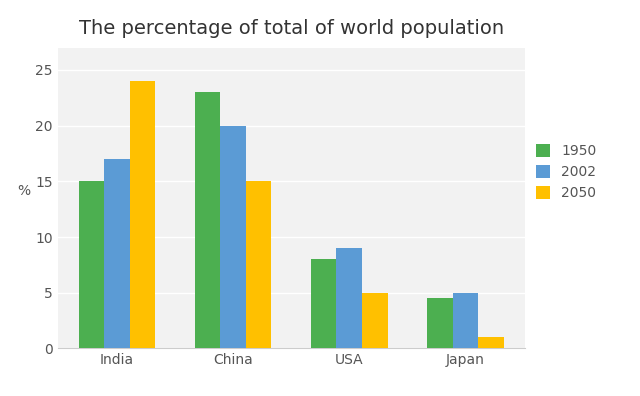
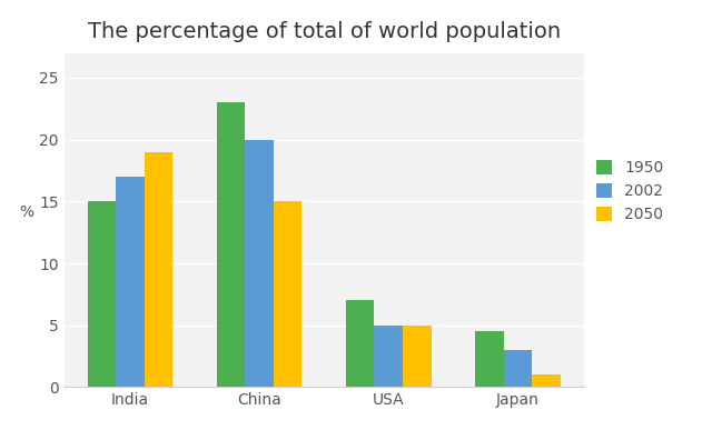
2050/India: 24 -> 19
1950/USA: 8.0 -> 7.0
2002/USA: 9 -> 5
2002/Japan: 5 -> 3
